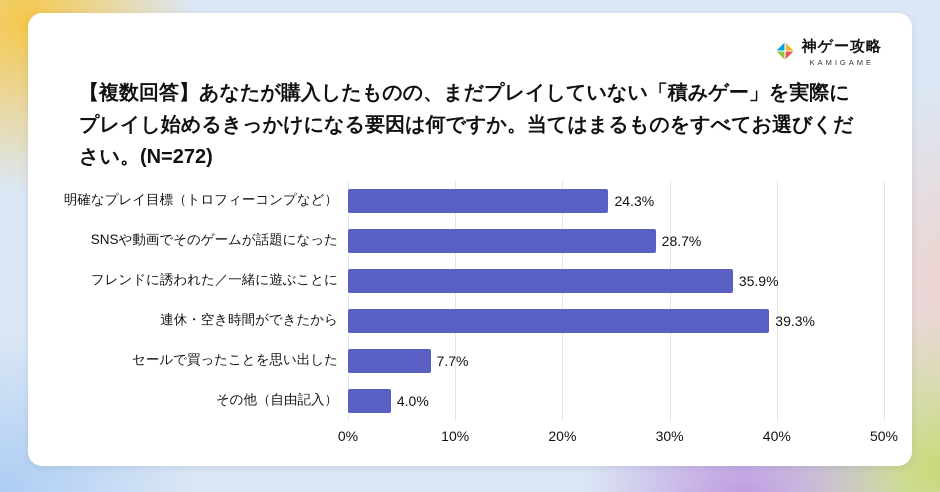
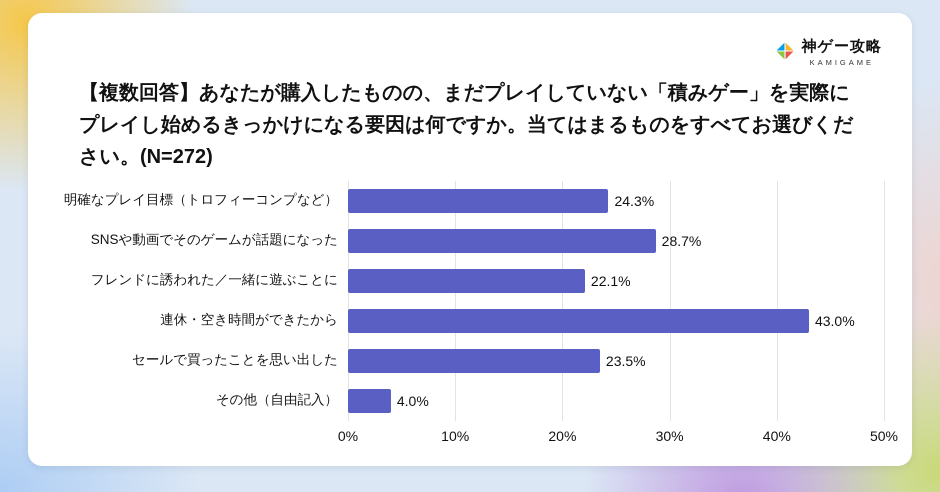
フレンドに誘われた／一緒に遊ぶことに: 35.9% -> 22.1%
連休・空き時間ができたから: 39.3% -> 43.0%
セールで買ったことを思い出した: 7.7% -> 23.5%
